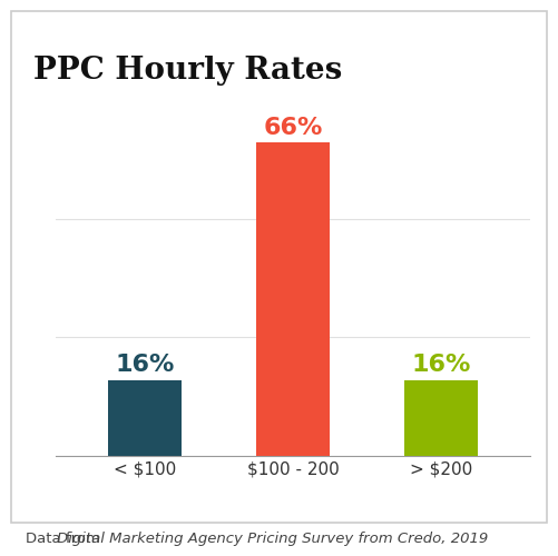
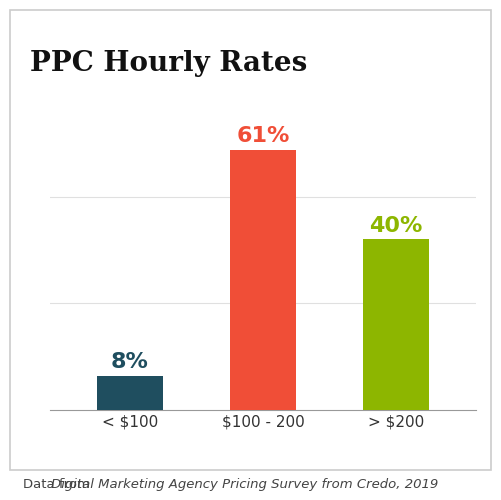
< $100: 16% -> 8%
$100 - 200: 66% -> 61%
> $200: 16% -> 40%
